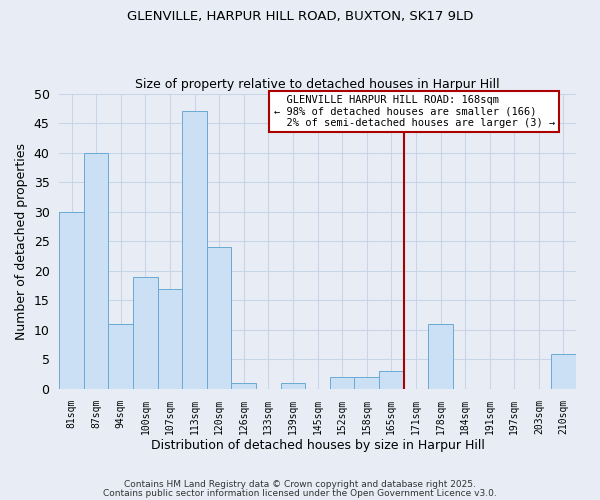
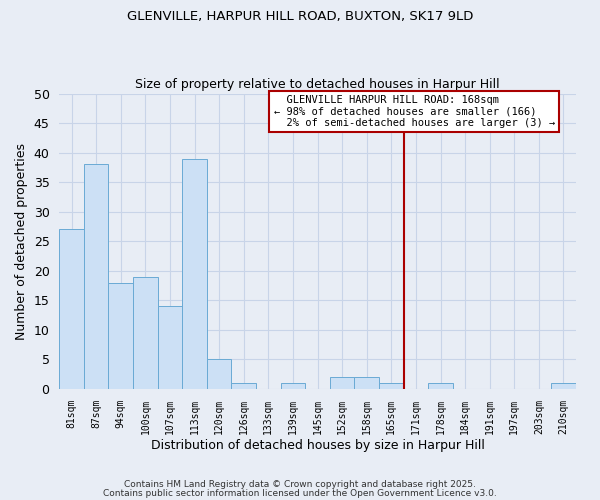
81sqm: 30 -> 27
87sqm: 40 -> 38
94sqm: 11 -> 18
107sqm: 17 -> 14
113sqm: 47 -> 39
120sqm: 24 -> 5
165sqm: 3 -> 1
178sqm: 11 -> 1
210sqm: 6 -> 1
